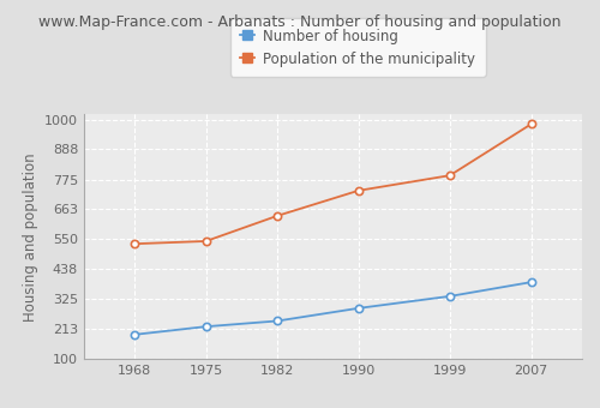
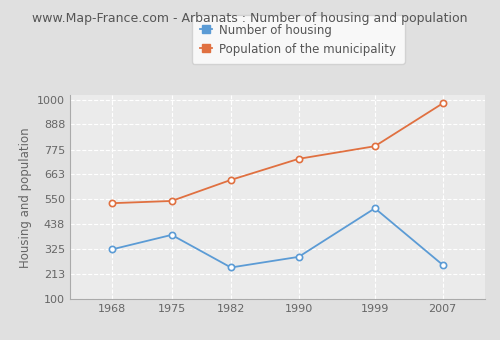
Number of housing/1968: 192 -> 325
Number of housing/1975: 222 -> 390
Number of housing/1999: 336 -> 510
Number of housing/2007: 389 -> 255
